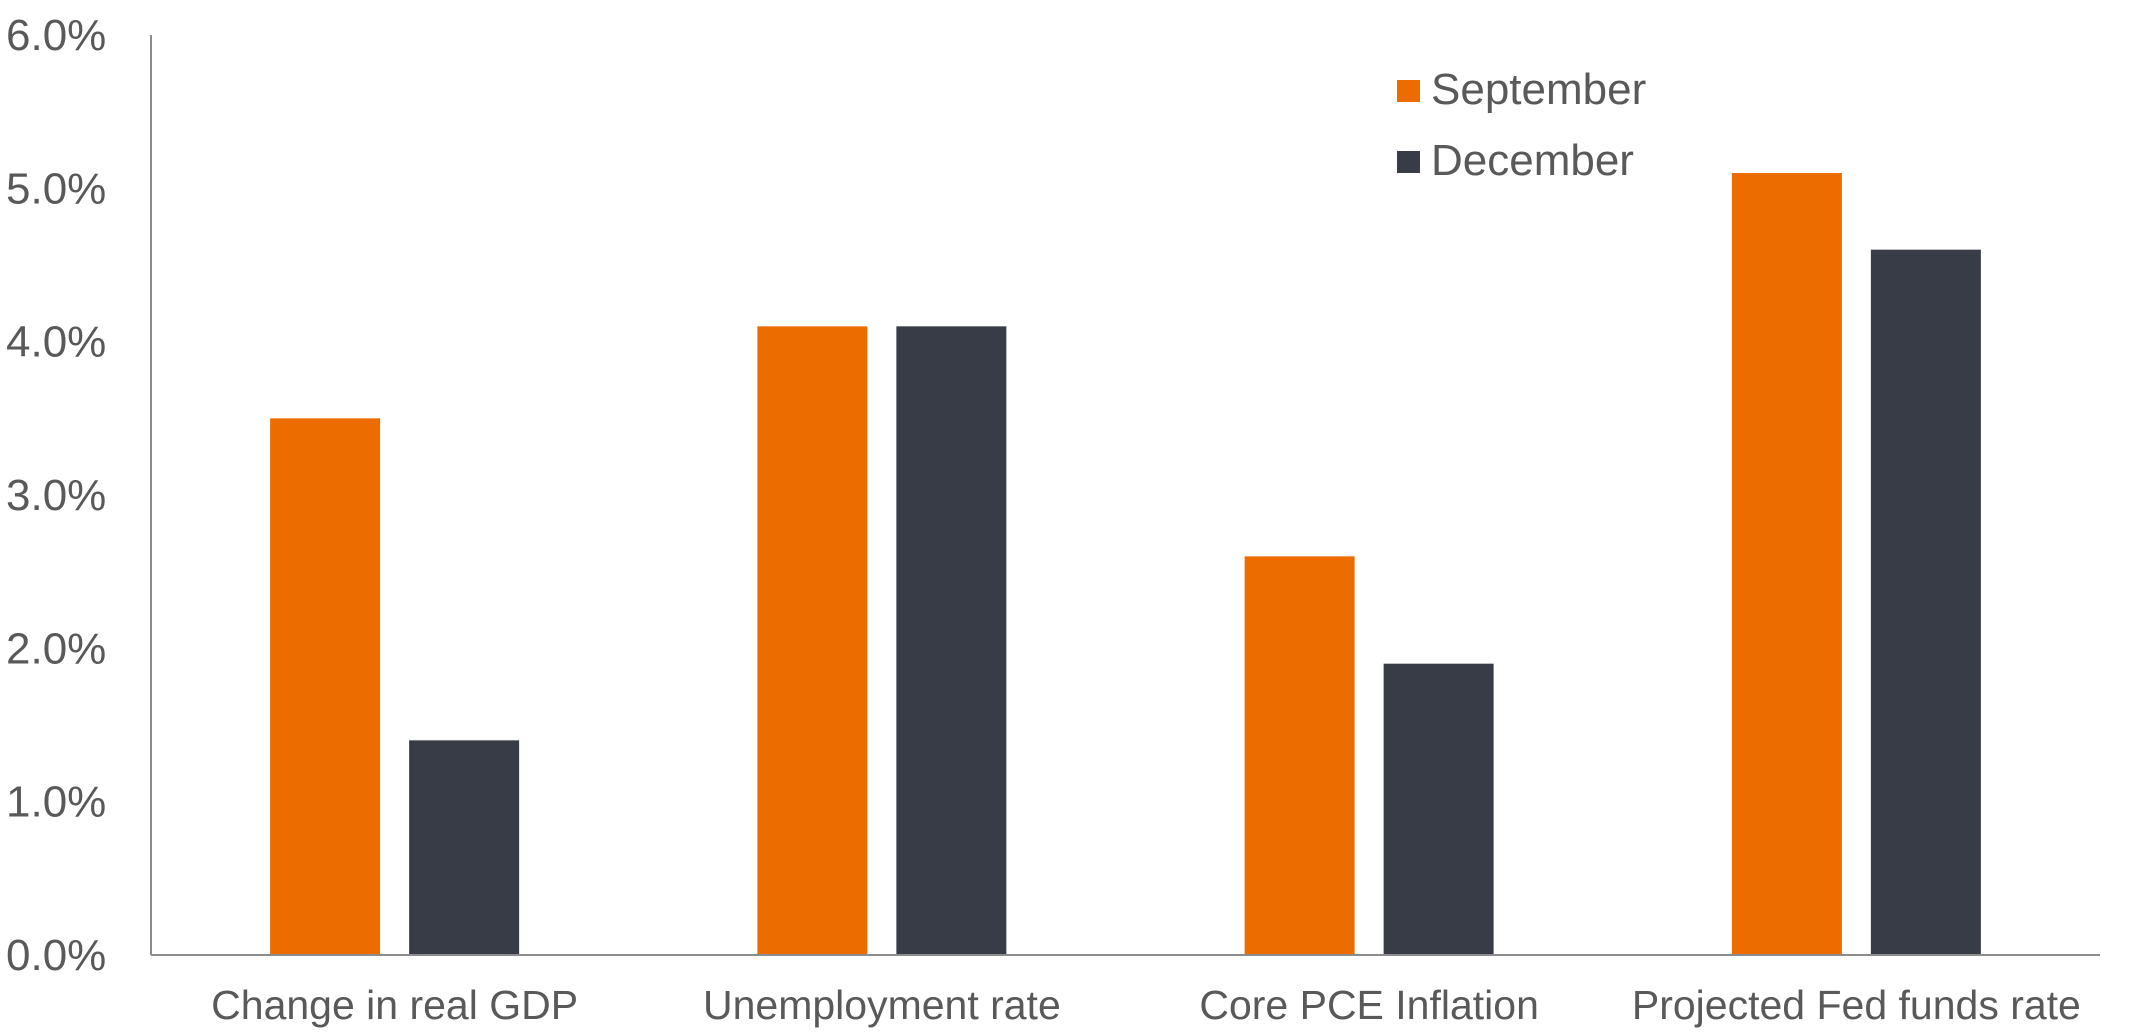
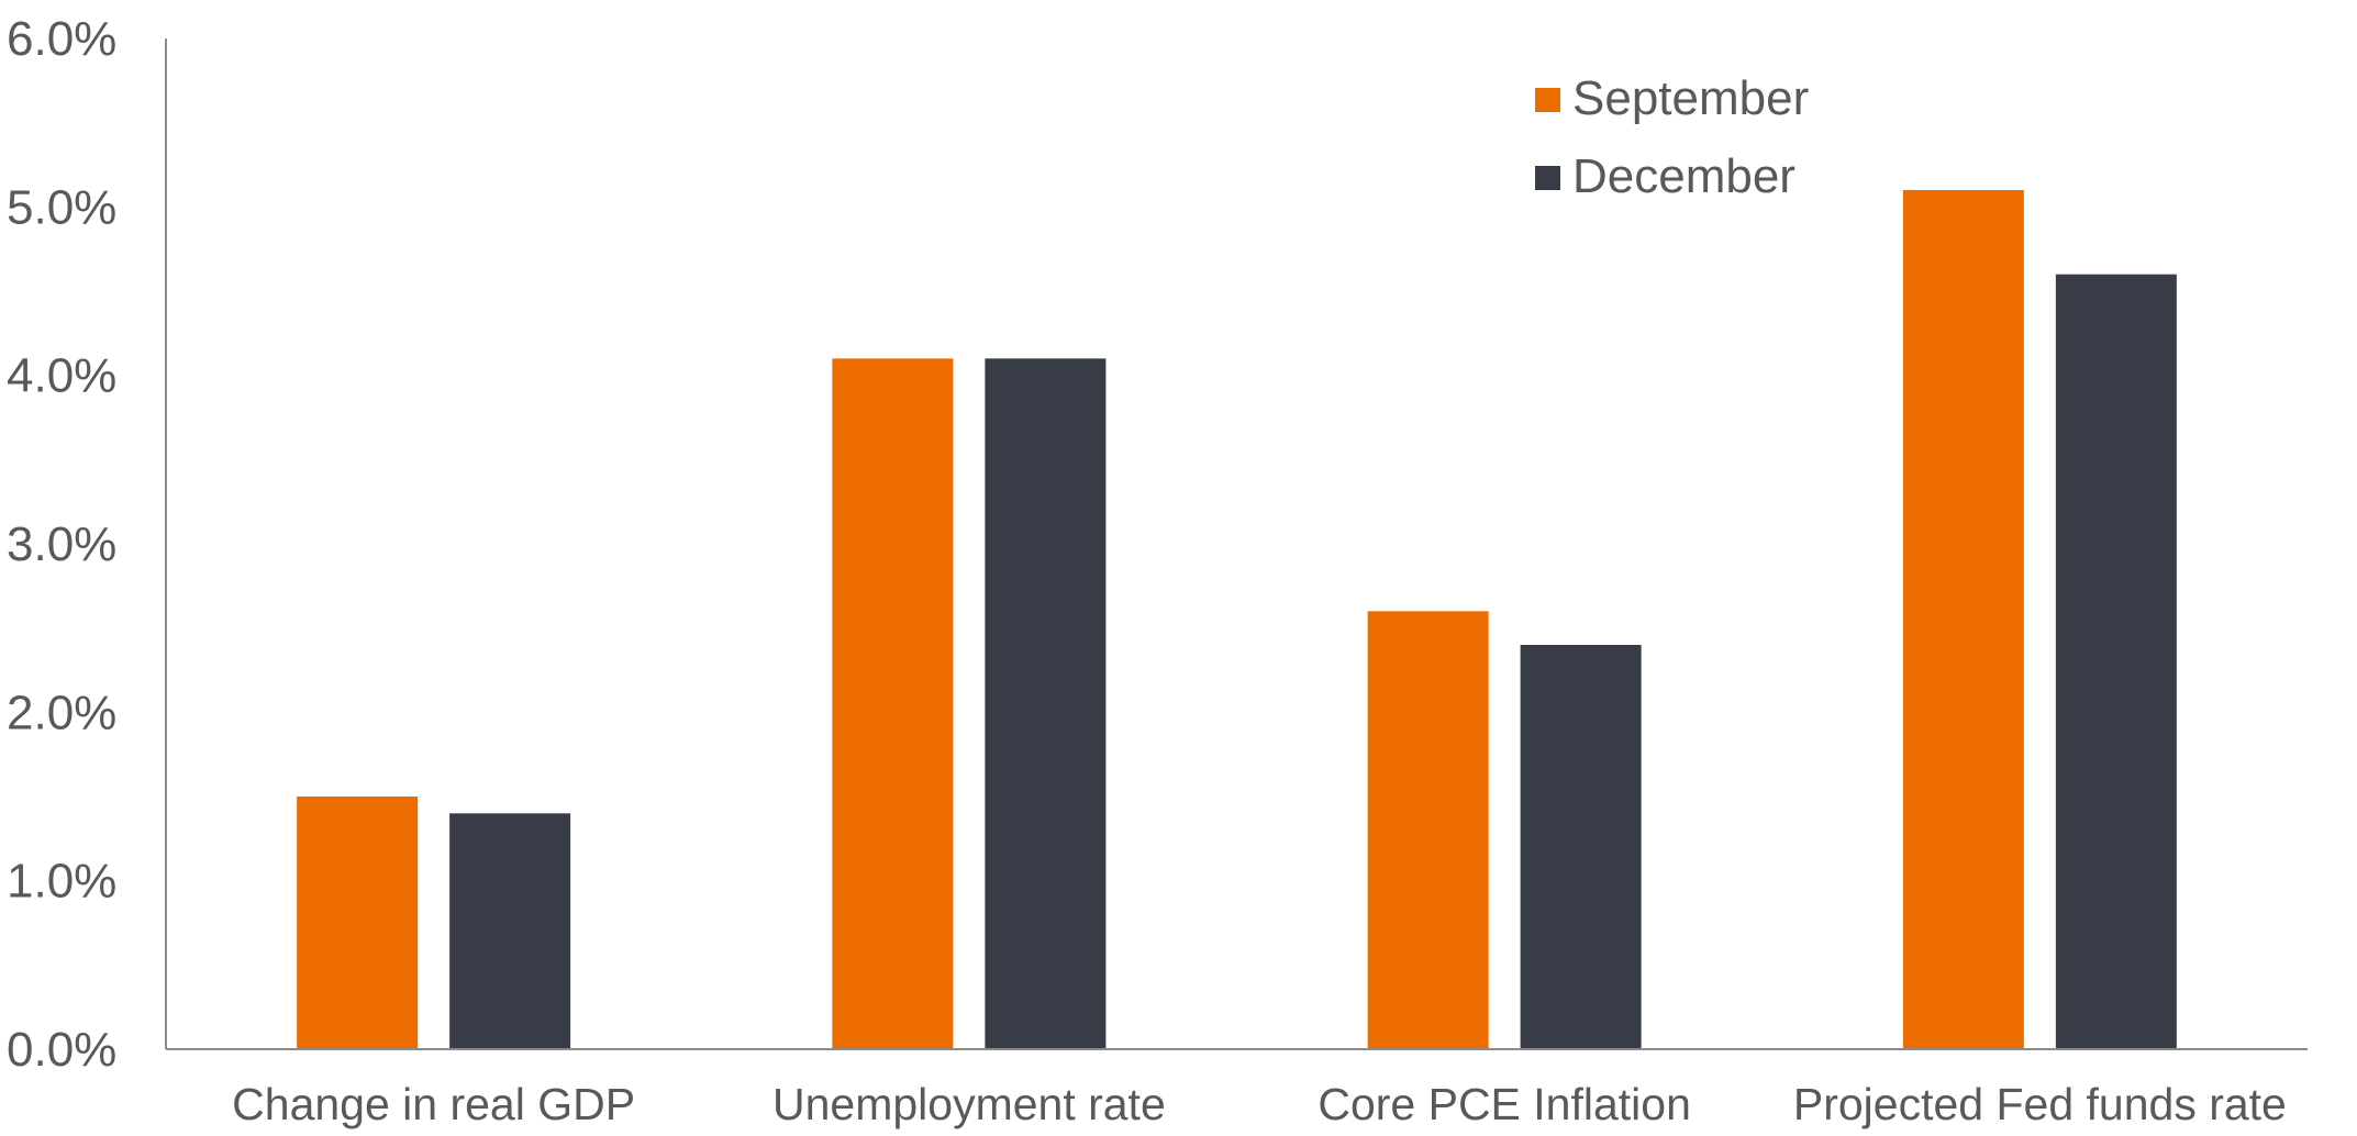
September/Change in real GDP: 3.5% -> 1.5%
December/Core PCE Inflation: 1.9% -> 2.4%
